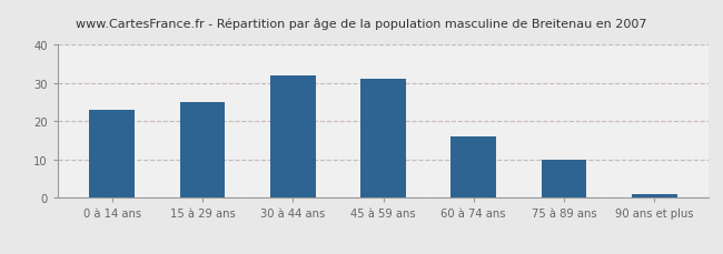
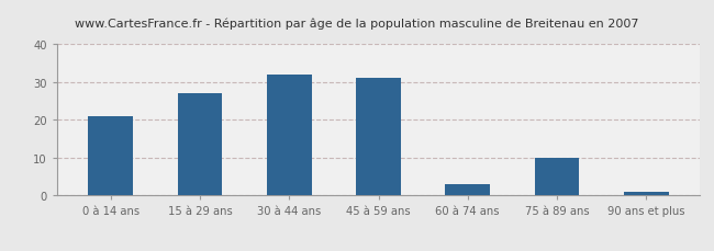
0 à 14 ans: 23 -> 21
15 à 29 ans: 25 -> 27
60 à 74 ans: 16 -> 3
